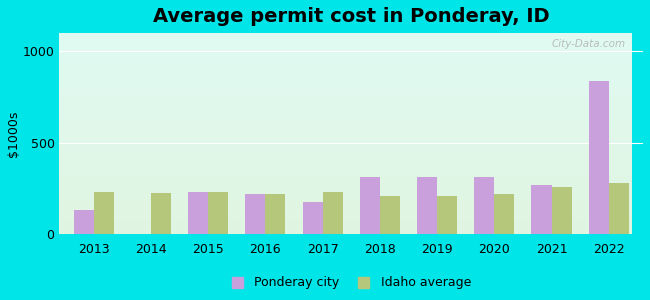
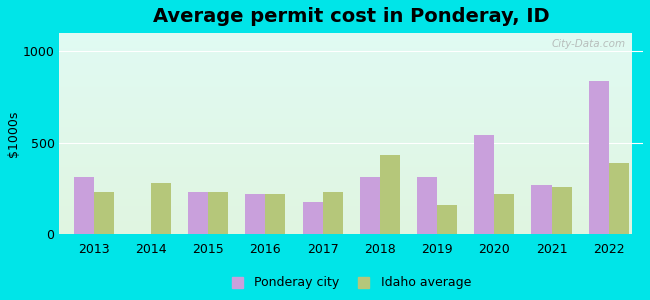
Ponderay city/2013: 130 -> 310
Idaho average/2014: 220 -> 280
Idaho average/2018: 210 -> 430
Idaho average/2019: 210 -> 160
Ponderay city/2020: 310 -> 540
Idaho average/2022: 280 -> 390
